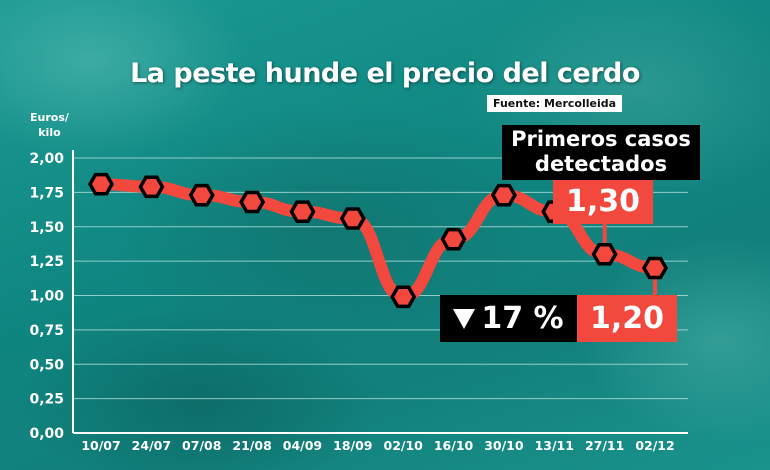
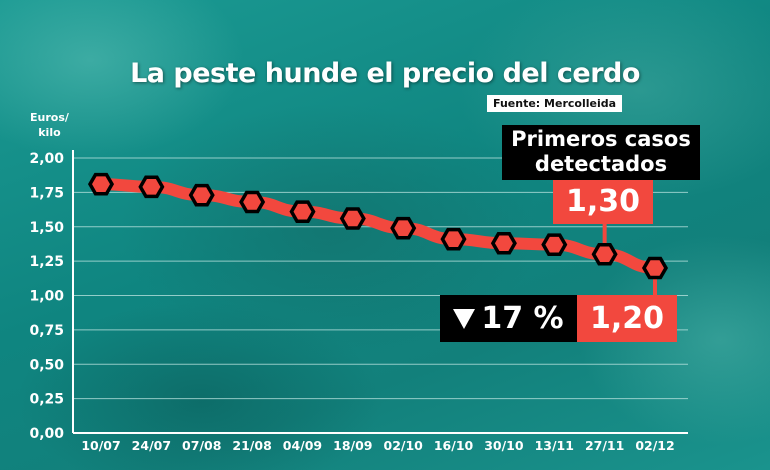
02/10: 0,99 -> 1,49
30/10: 1,73 -> 1,38
13/11: 1,61 -> 1,37
